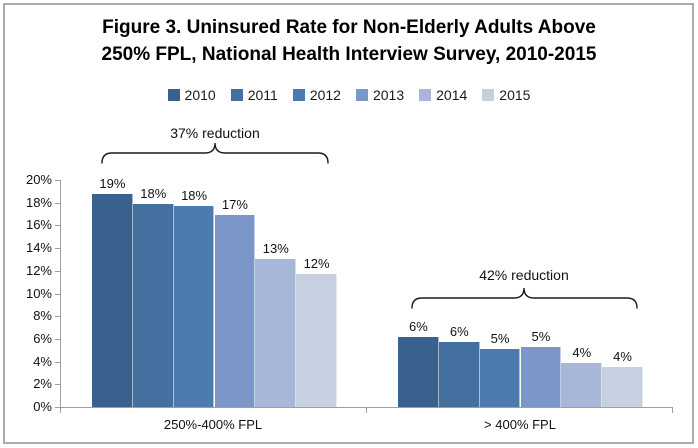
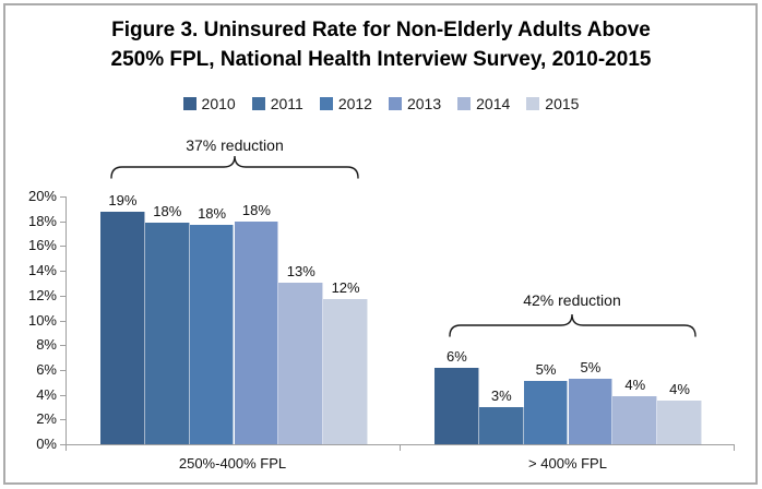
2013/250%-400% FPL: 17% -> 18%
2011/> 400% FPL: 6% -> 3%
